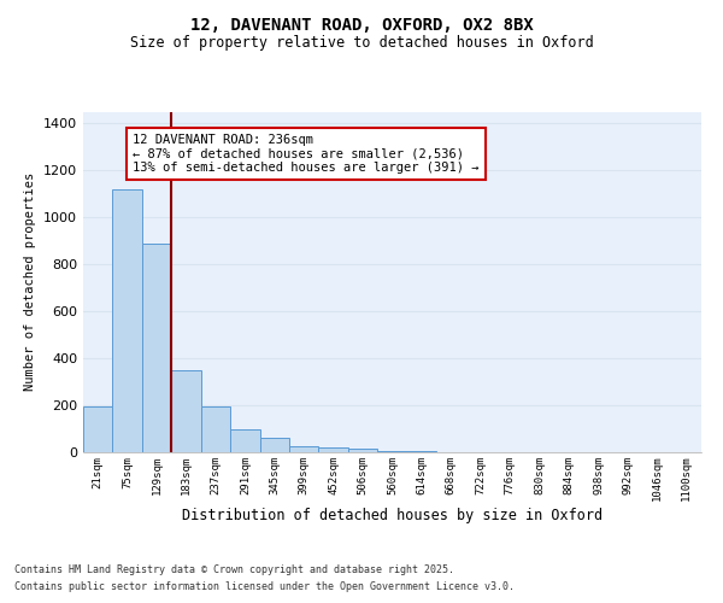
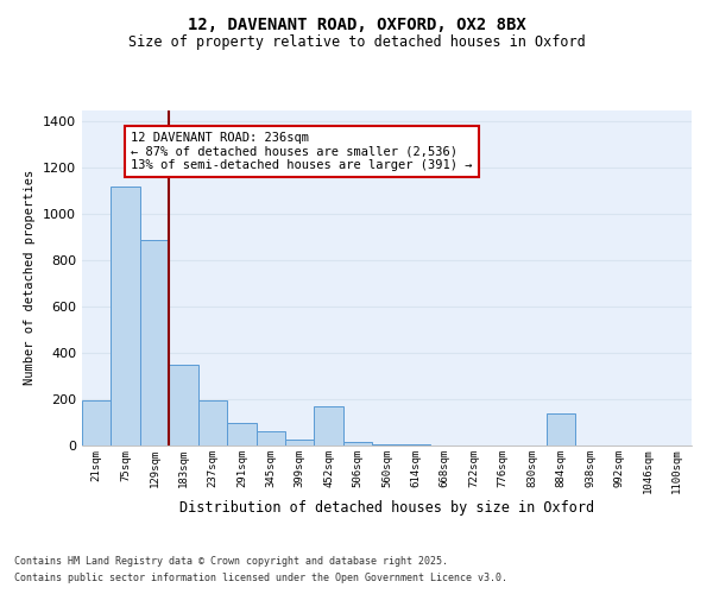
452sqm: 20 -> 170
884sqm: 0 -> 140
